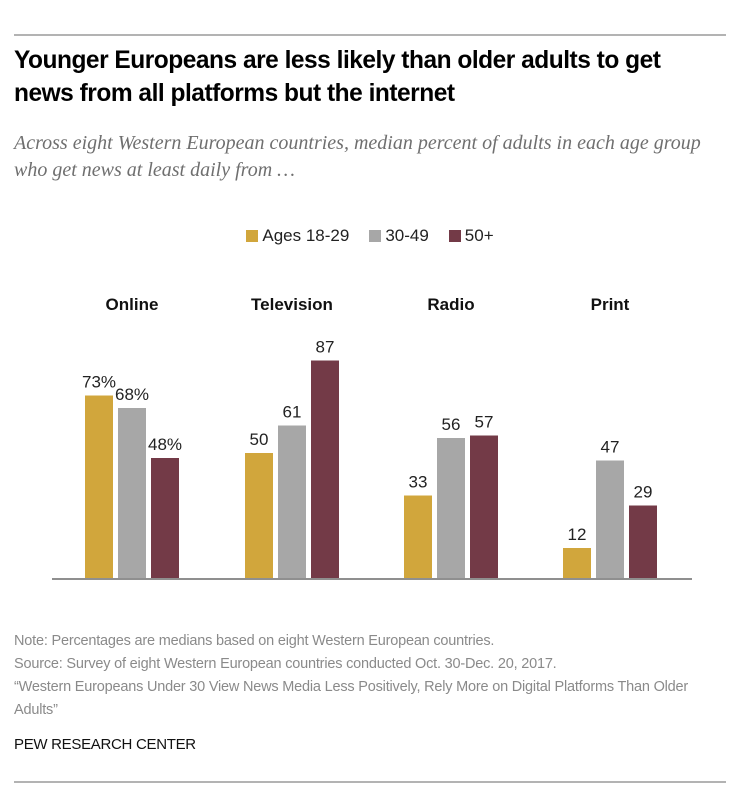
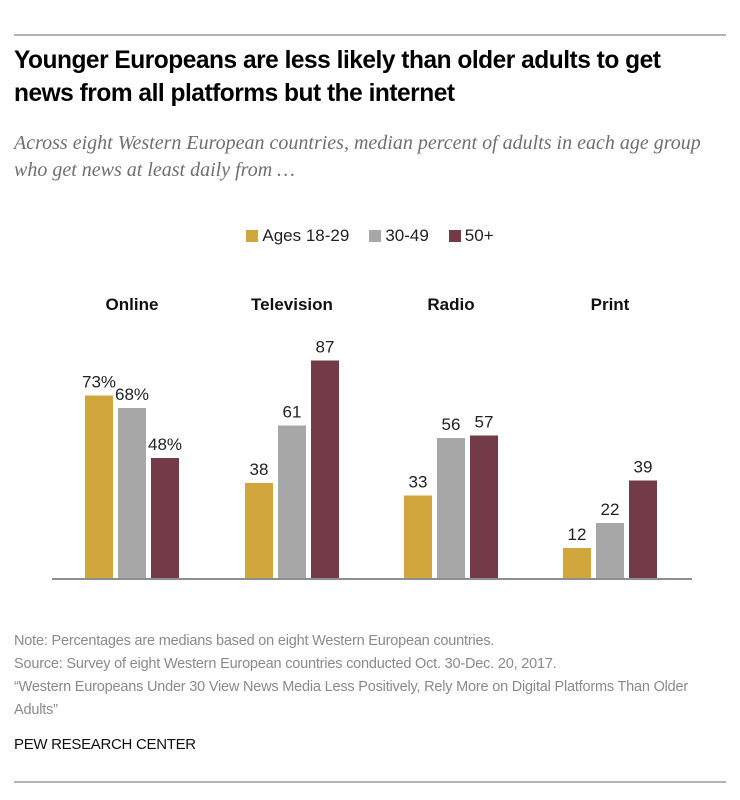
Ages 18-29/Television: 50 -> 38
30-49/Print: 47 -> 22
50+/Print: 29 -> 39
